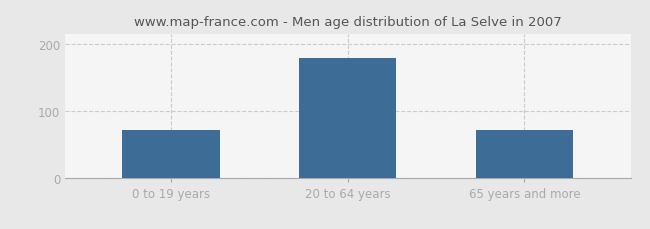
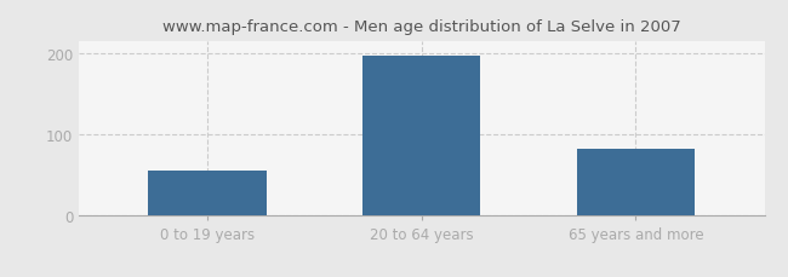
0 to 19 years: 72 -> 55
20 to 64 years: 178 -> 196
65 years and more: 72 -> 82
